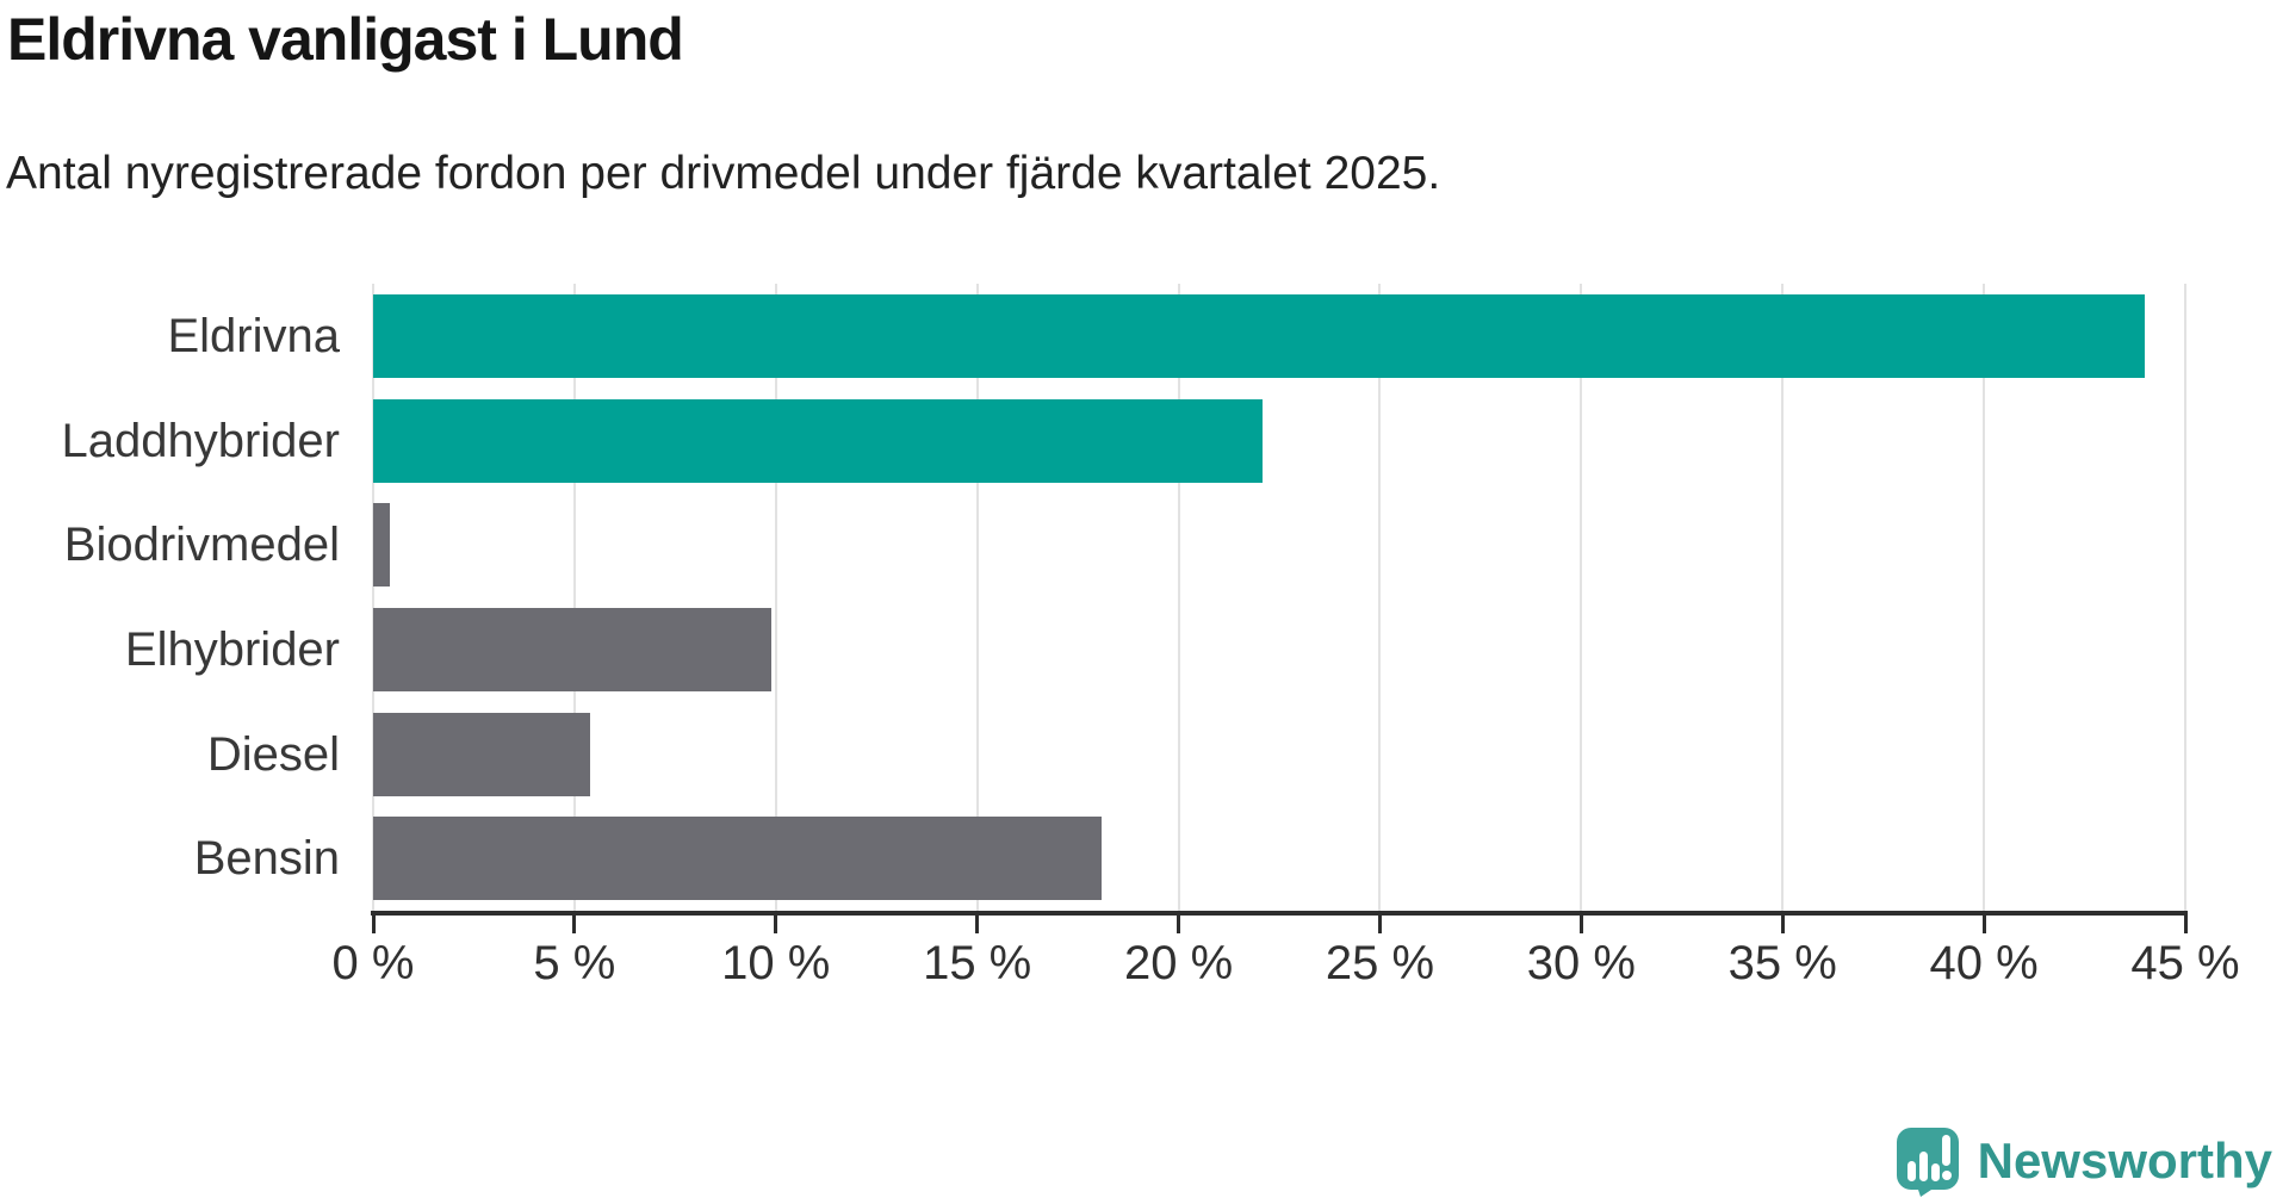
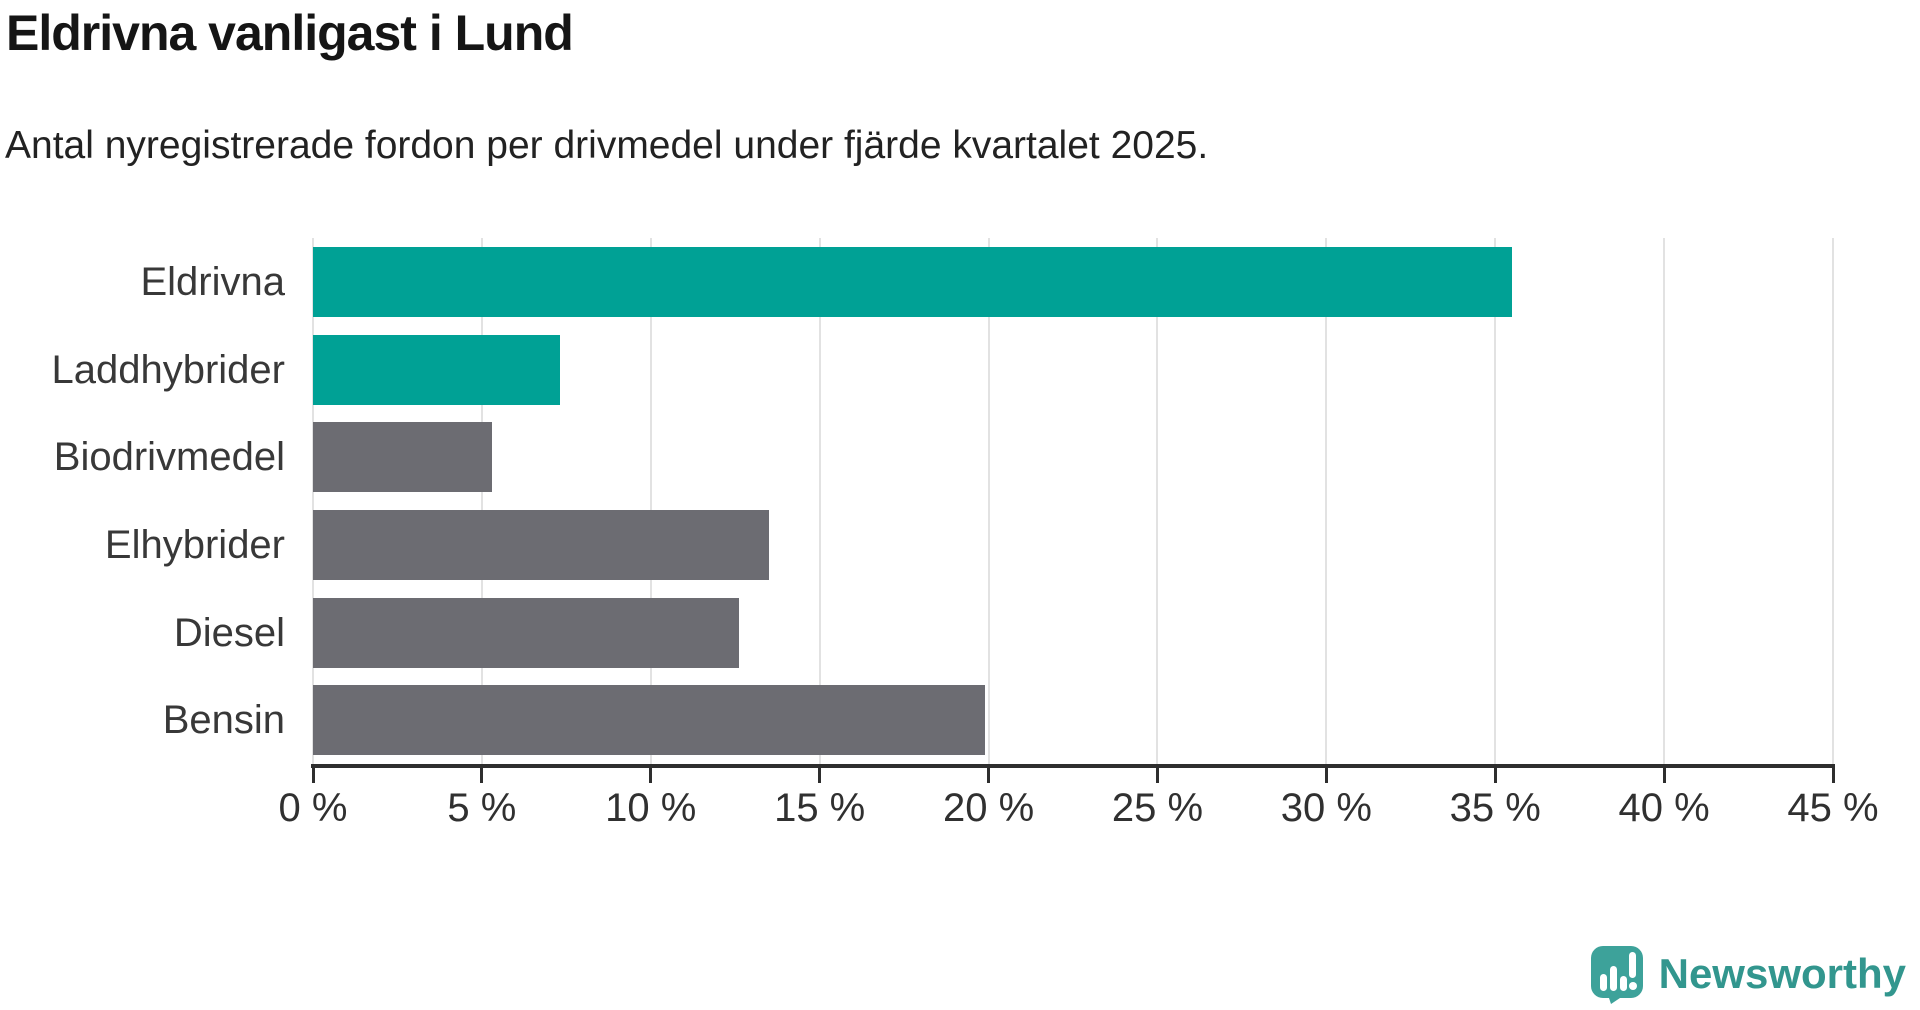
Eldrivna: 44.0% -> 35.5%
Laddhybrider: 22.1% -> 7.3%
Biodrivmedel: 0.4% -> 5.3%
Elhybrider: 9.9% -> 13.5%
Diesel: 5.4% -> 12.6%
Bensin: 18.1% -> 19.9%
